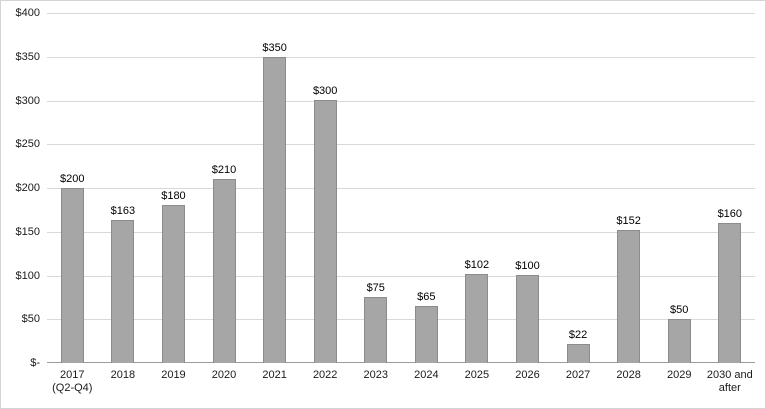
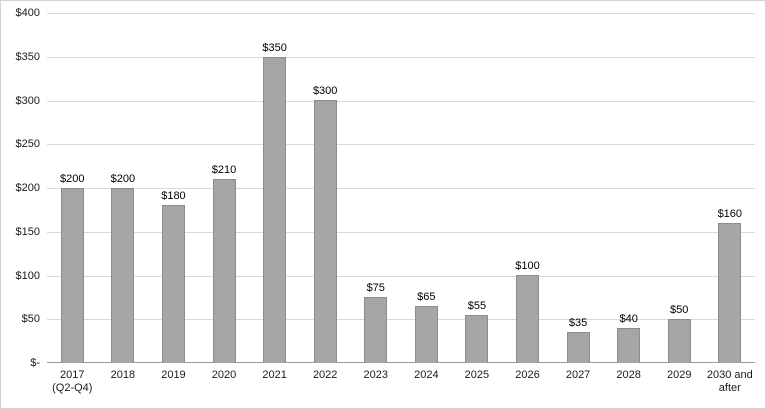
2018: $163 -> $200
2025: $102 -> $55
2027: $22 -> $35
2028: $152 -> $40
